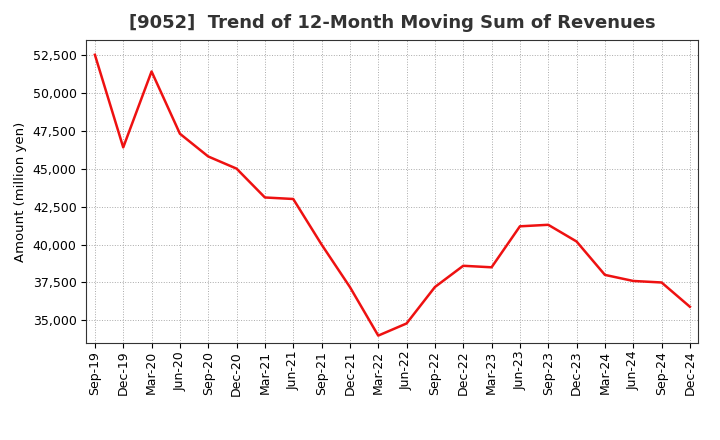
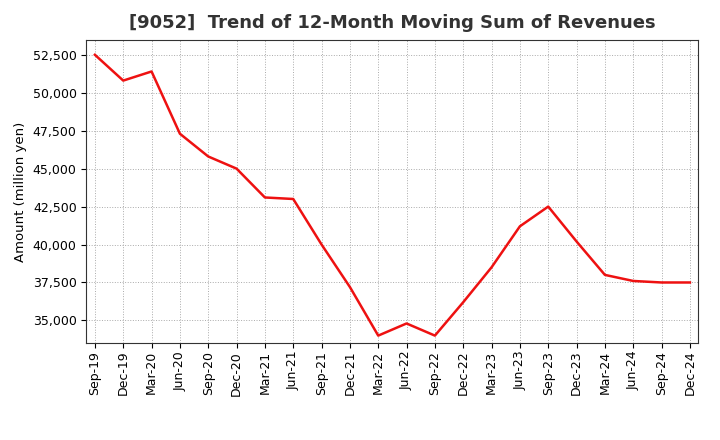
Dec-19: 46,400 -> 50,800
Sep-22: 37,200 -> 34,000
Dec-22: 38,600 -> 36,200
Sep-23: 41,300 -> 42,500
Dec-24: 35,900 -> 37,500
